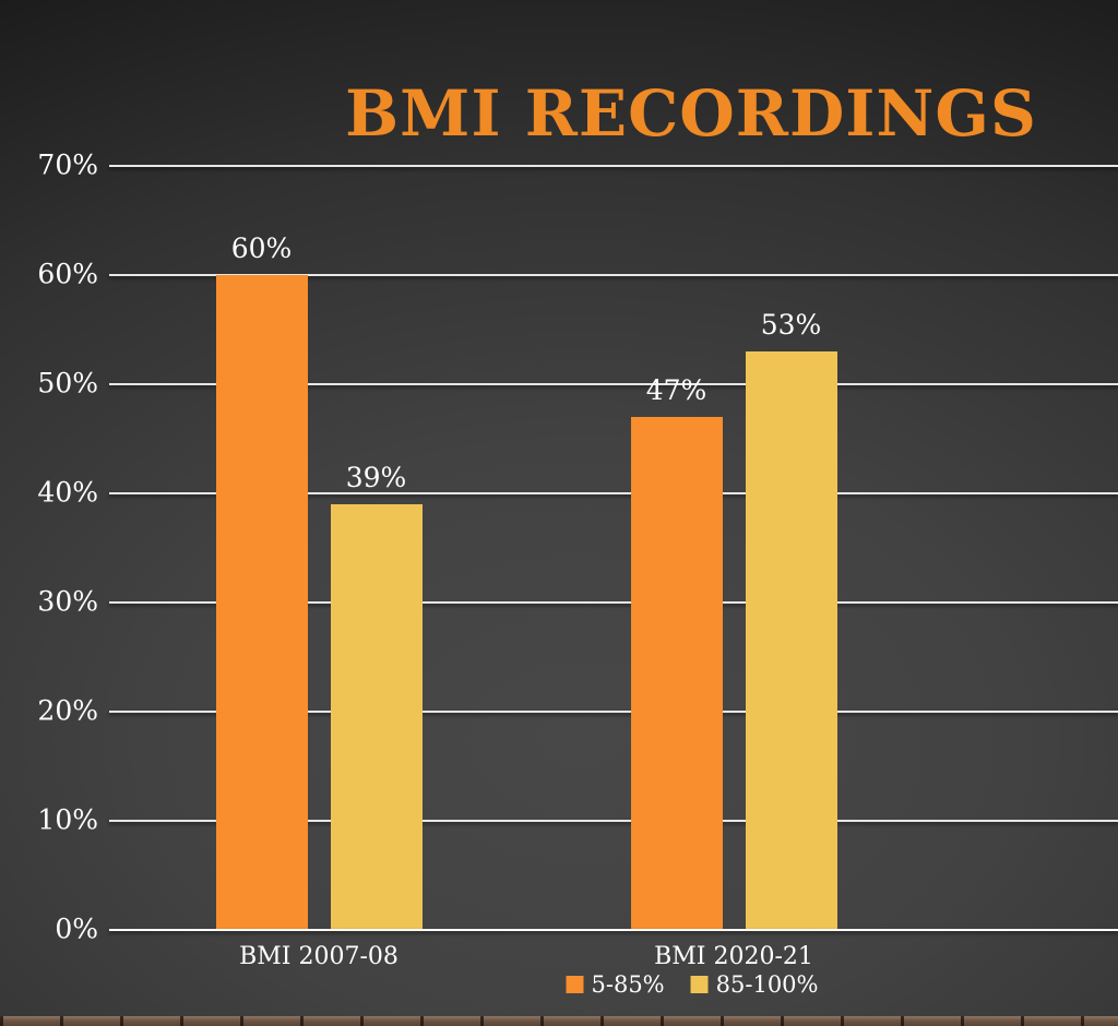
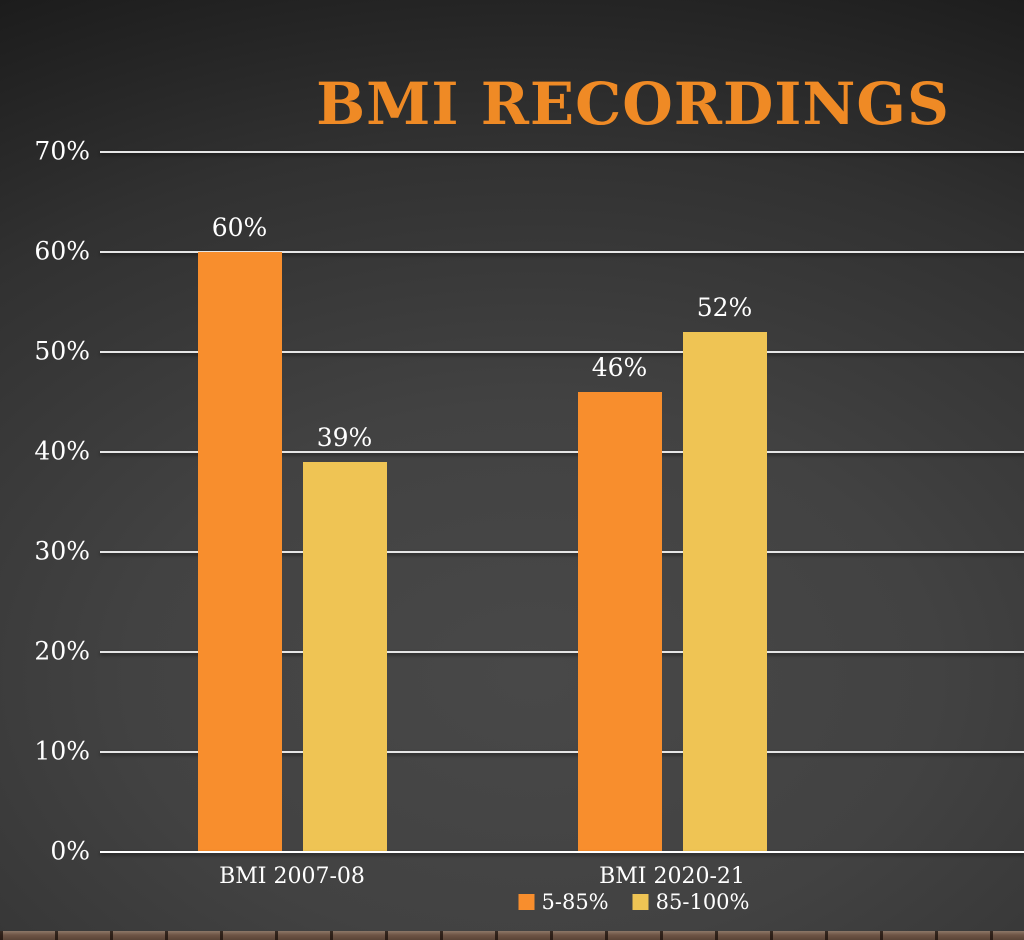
5-85%/BMI 2020-21: 47% -> 46%
85-100%/BMI 2020-21: 53% -> 52%
